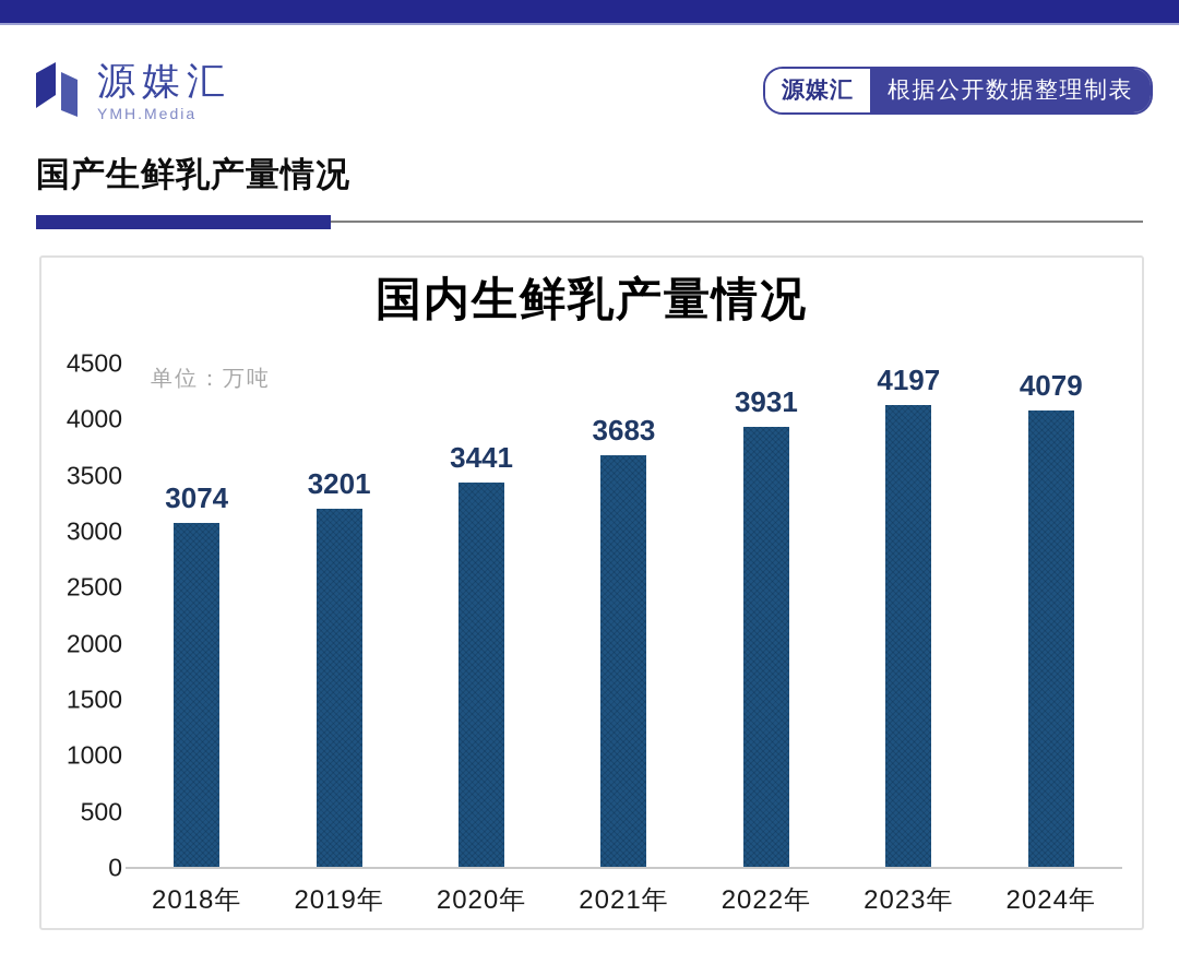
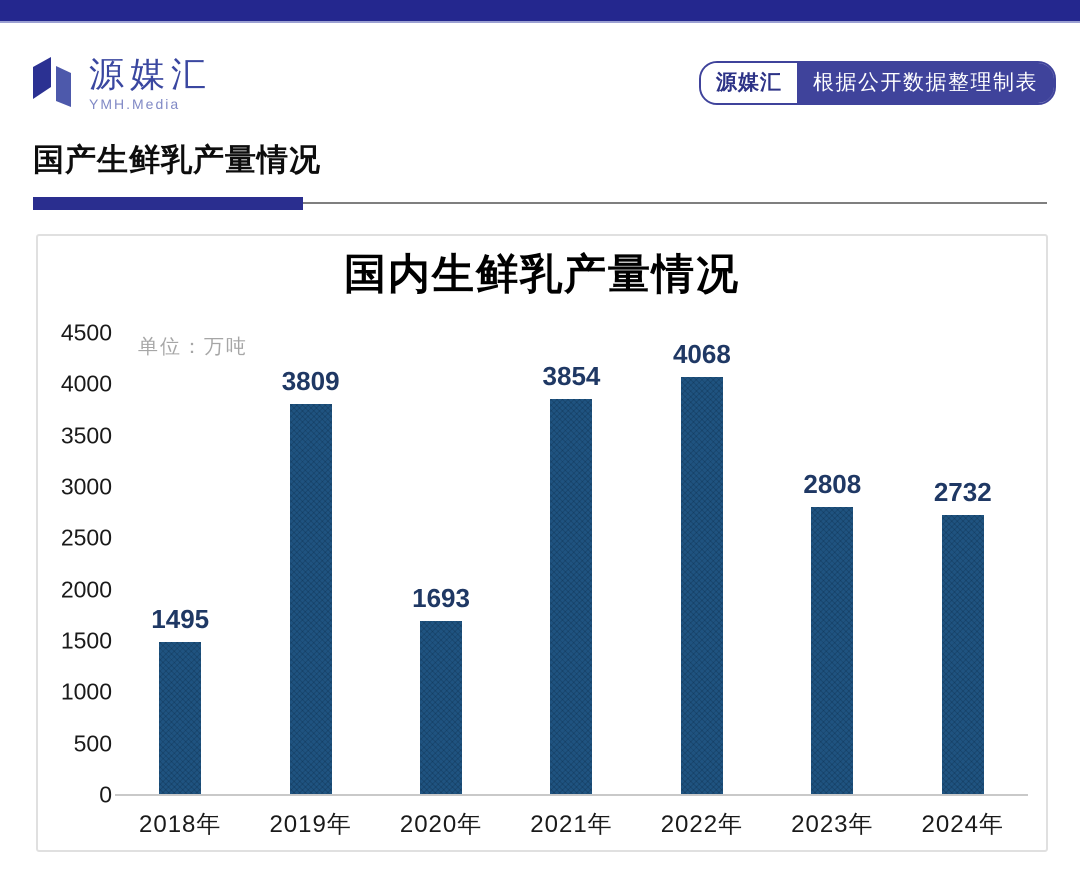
2018年: 3074 -> 1495
2019年: 3201 -> 3809
2020年: 3441 -> 1693
2021年: 3683 -> 3854
2022年: 3931 -> 4068
2023年: 4197 -> 2808
2024年: 4079 -> 2732
